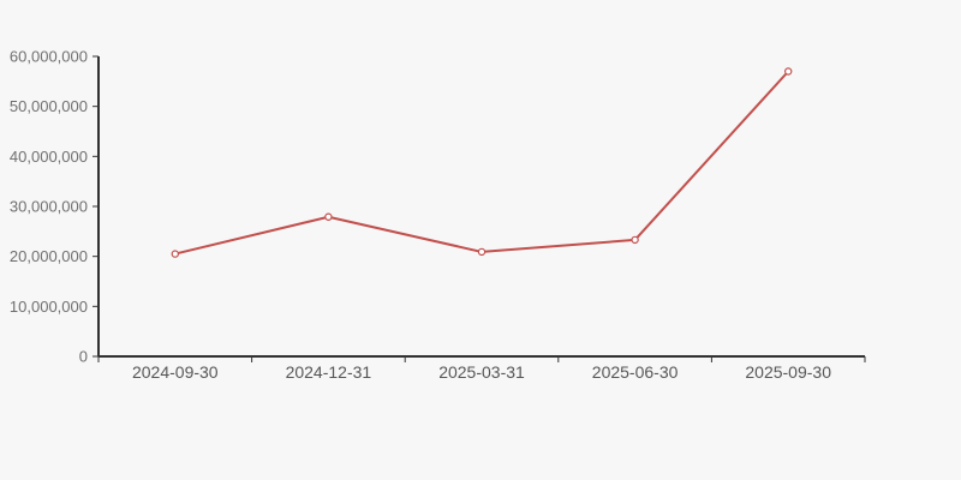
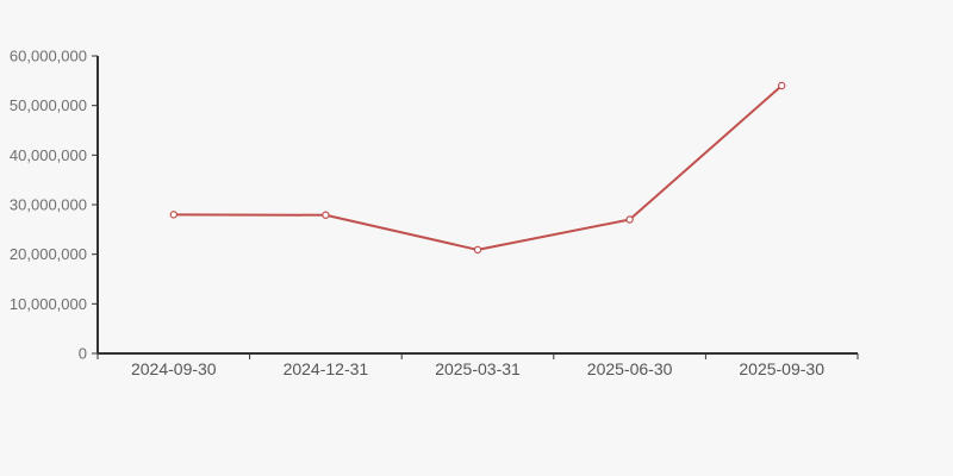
2024-09-30: 20000000 -> 28000000
2025-06-30: 23000000 -> 27000000
2025-09-30: 57000000 -> 54000000
